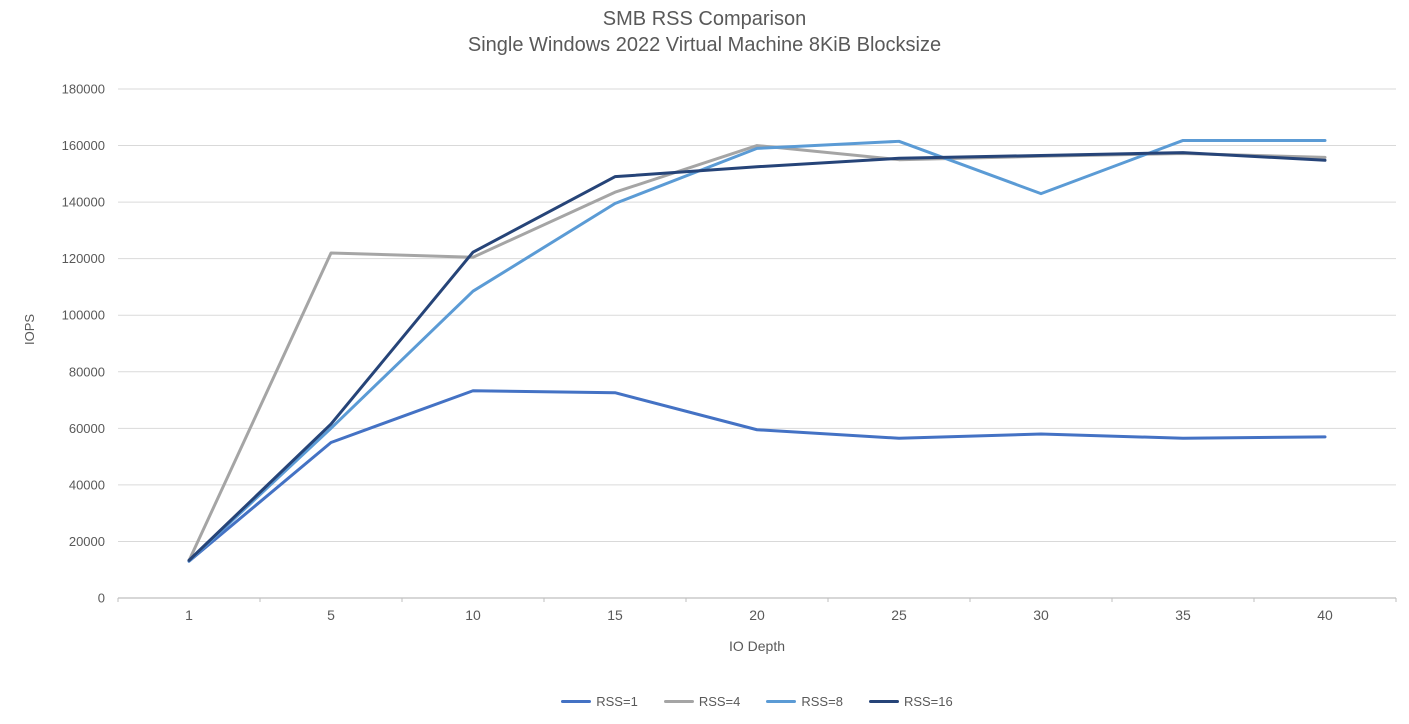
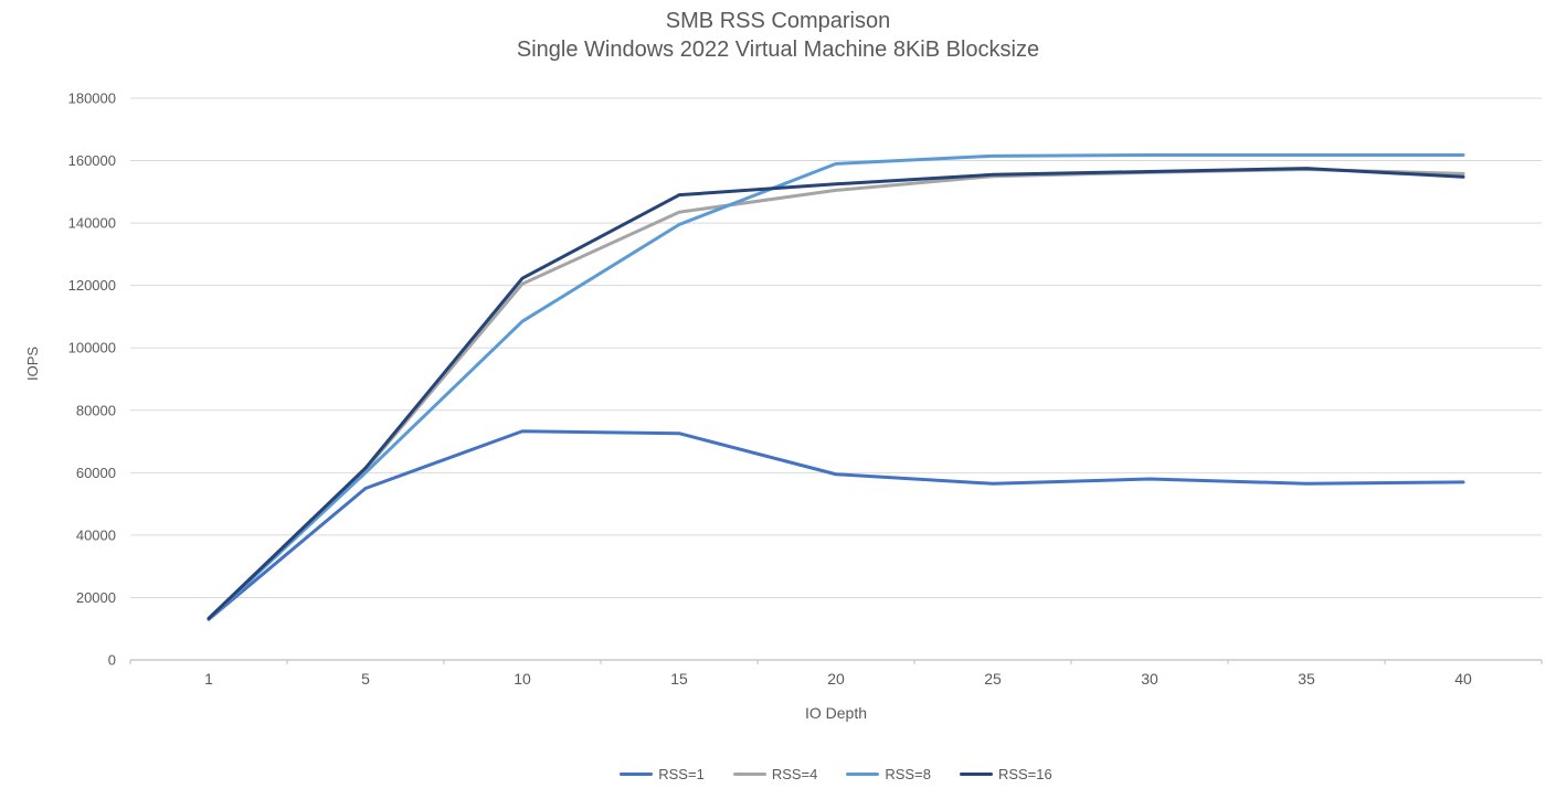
RSS=4/5: 122000 -> 61000
RSS=4/20: 160000 -> 150000
RSS=8/30: 143000 -> 162000
